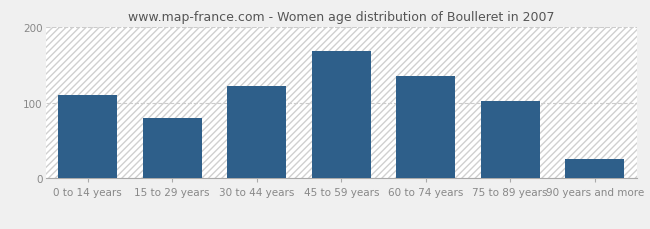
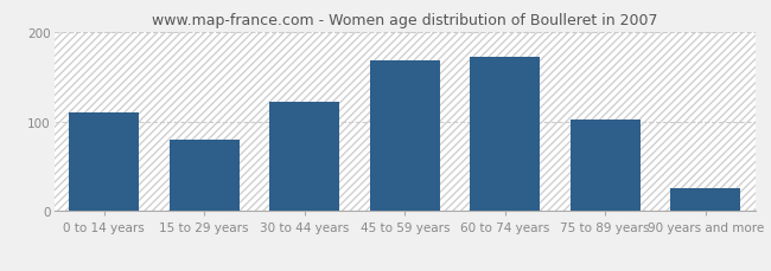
60 to 74 years: 135 -> 172
